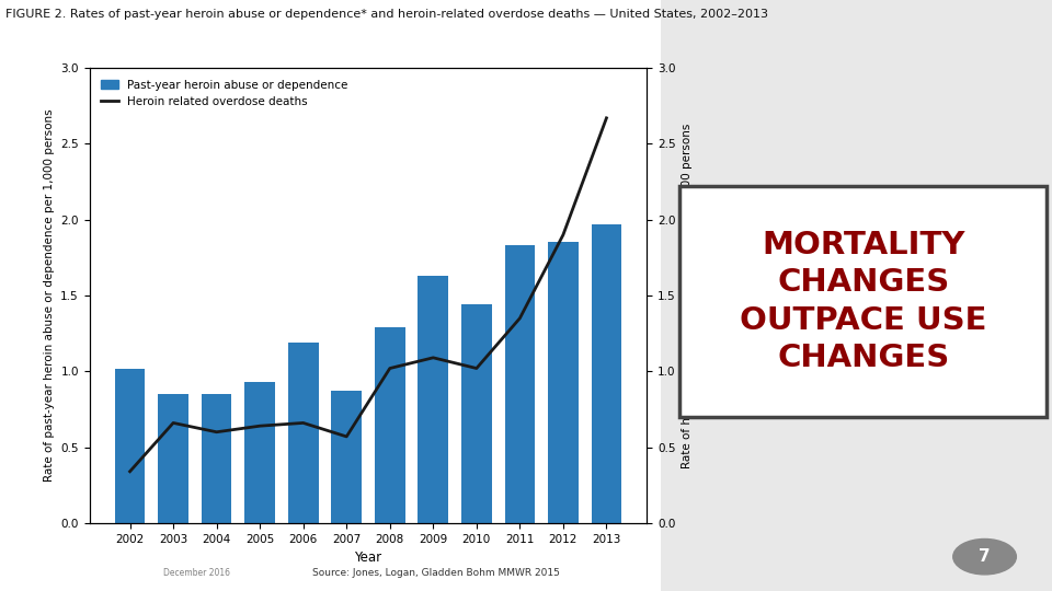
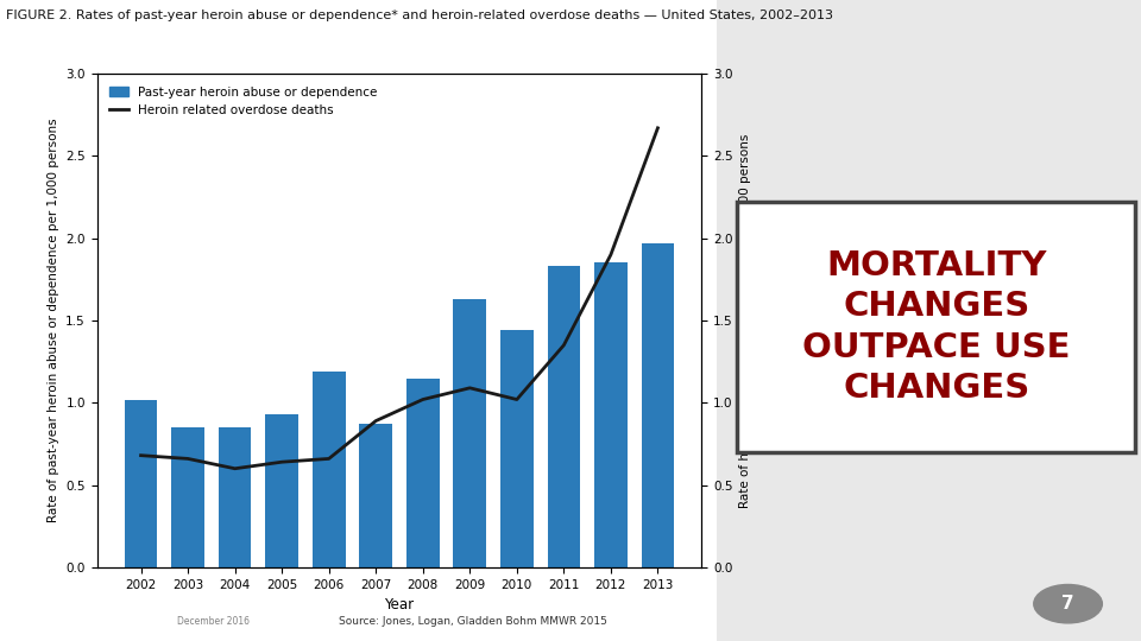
Heroin related overdose deaths/2002: 0.34 -> 0.68
Heroin related overdose deaths/2007: 0.57 -> 0.89
Past-year heroin abuse or dependence/2008: 1.29 -> 1.15
